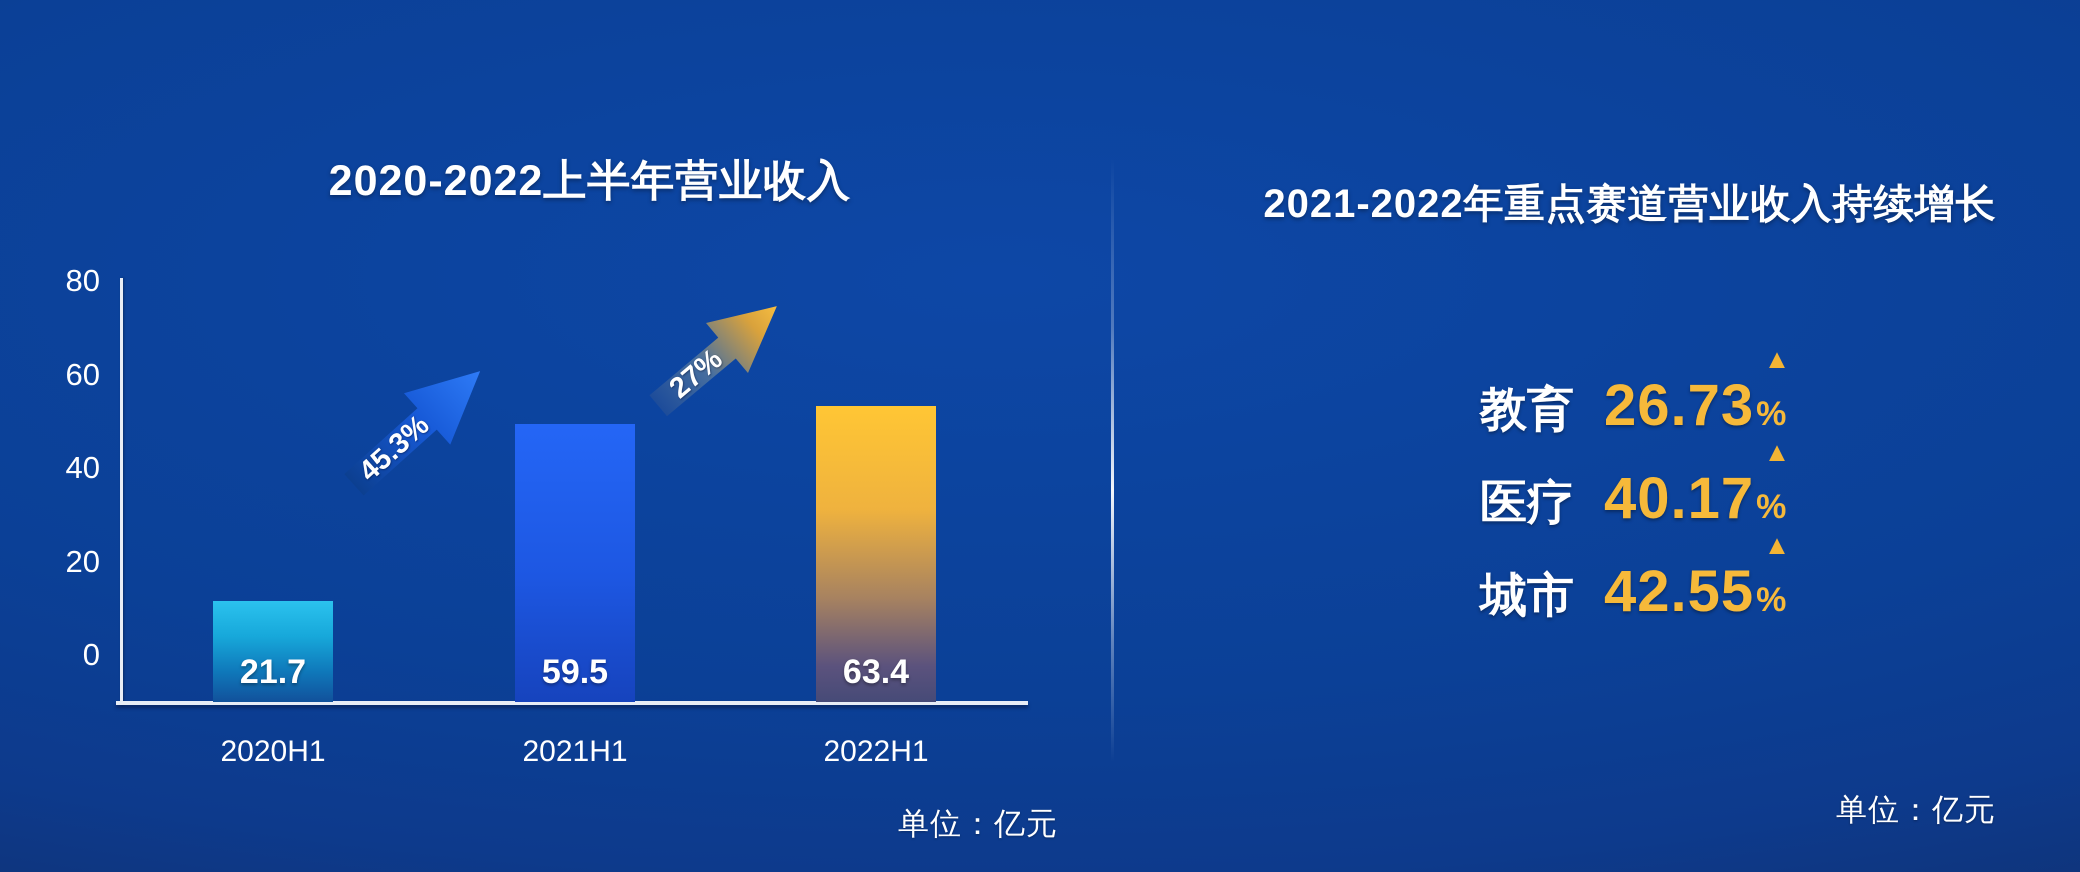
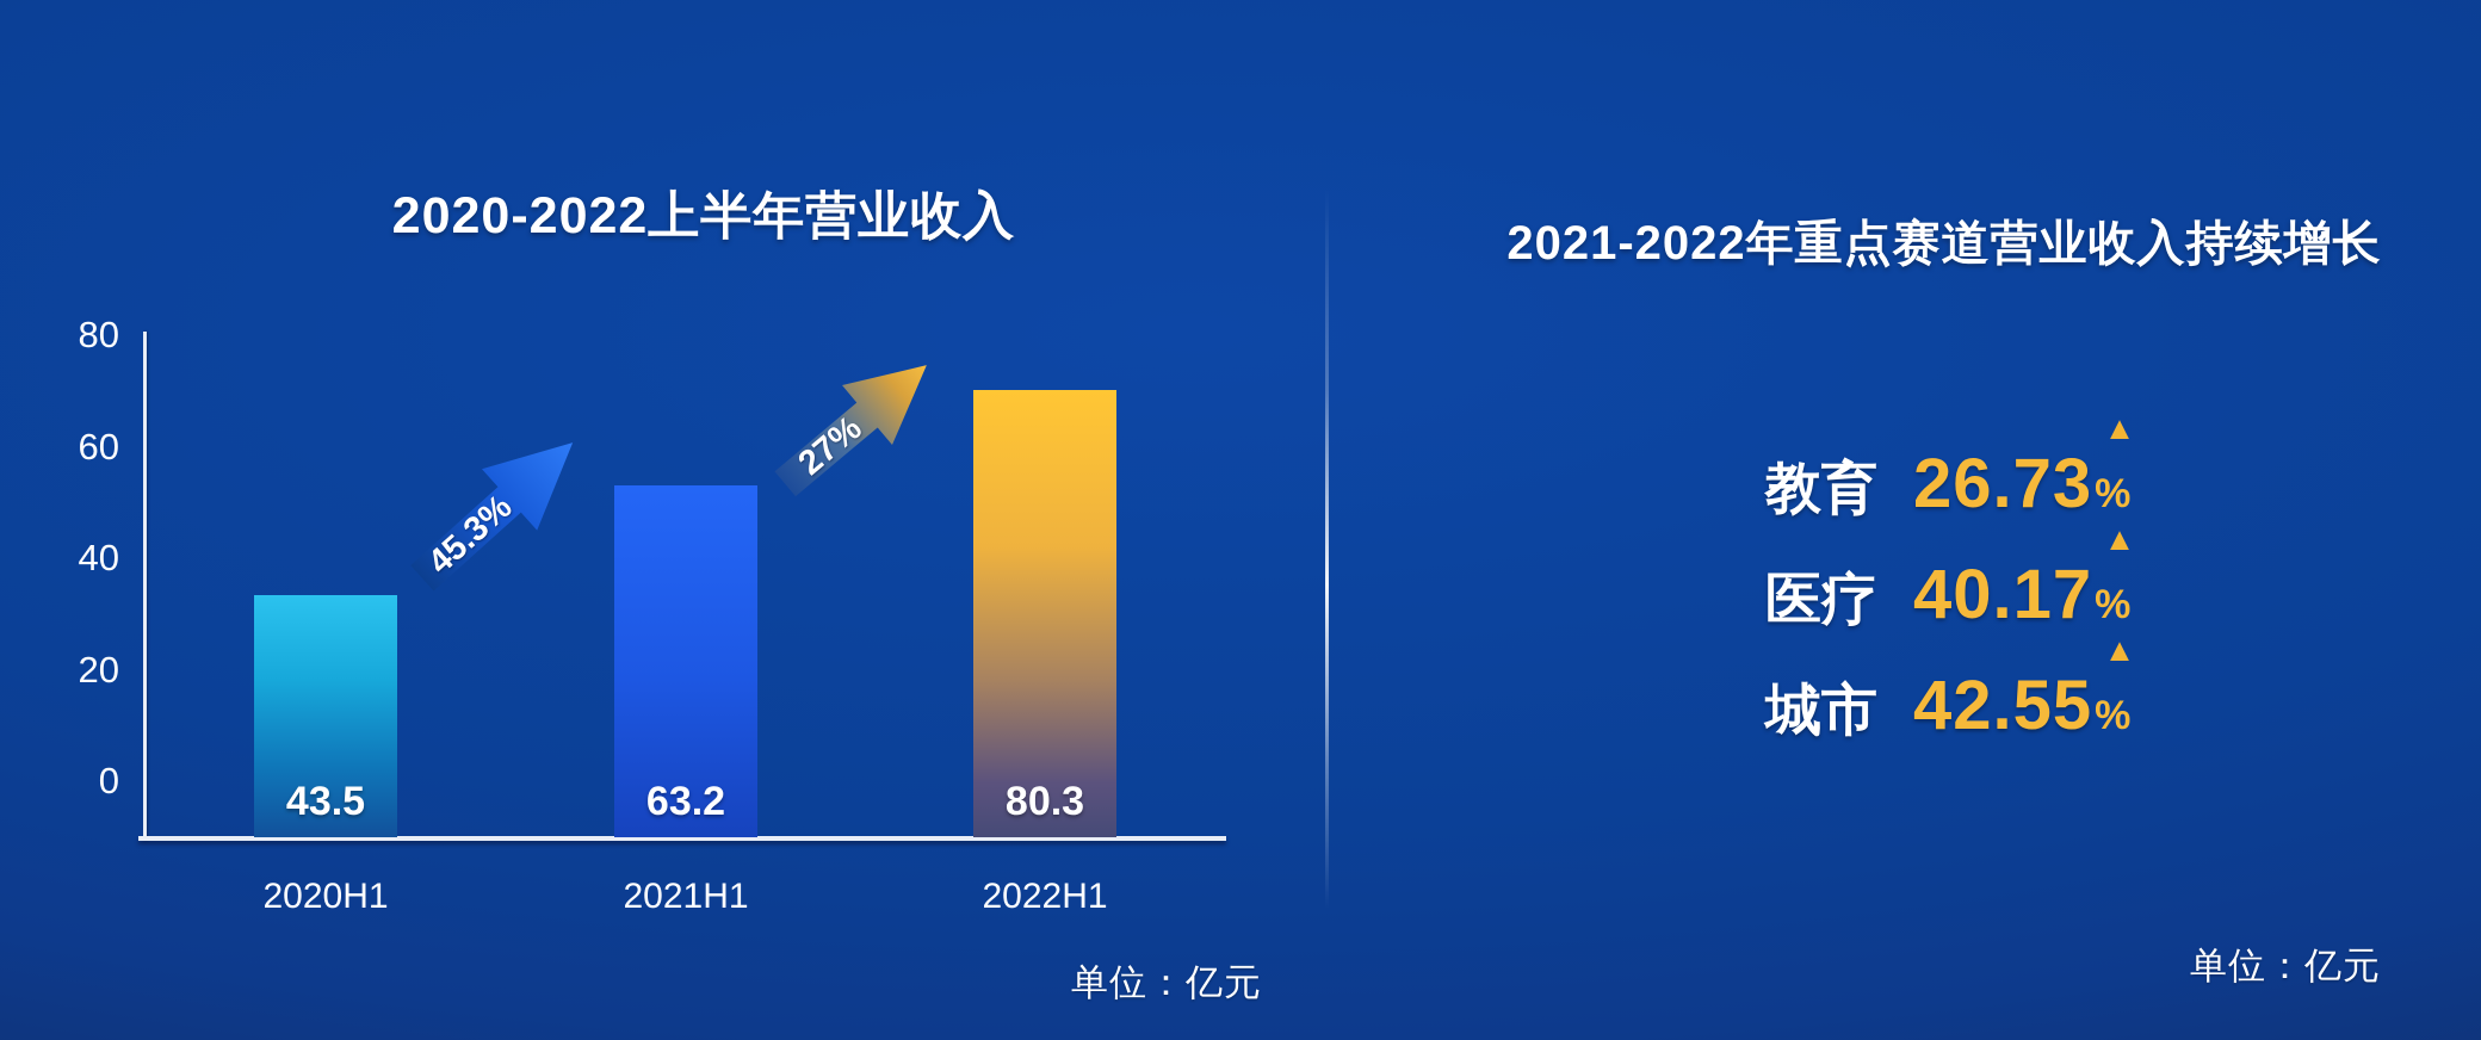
2020-2022上半年营业收入/2020H1: 21.7 -> 43.5
2020-2022上半年营业收入/2021H1: 59.5 -> 63.2
2020-2022上半年营业收入/2022H1: 63.4 -> 80.3
